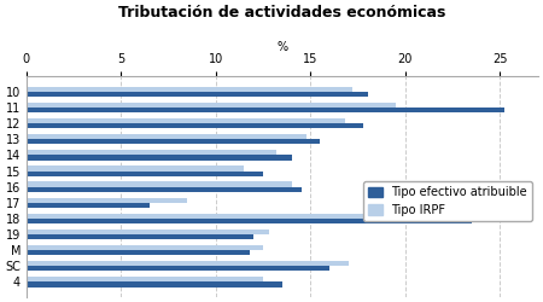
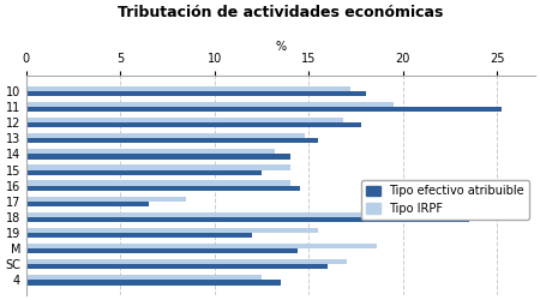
Tipo IRPF/15: 11.5 -> 14.0
Tipo IRPF/19: 12.8 -> 15.5
Tipo IRPF/M: 12.5 -> 18.6
Tipo efectivo atribuible/M: 11.8 -> 14.4
